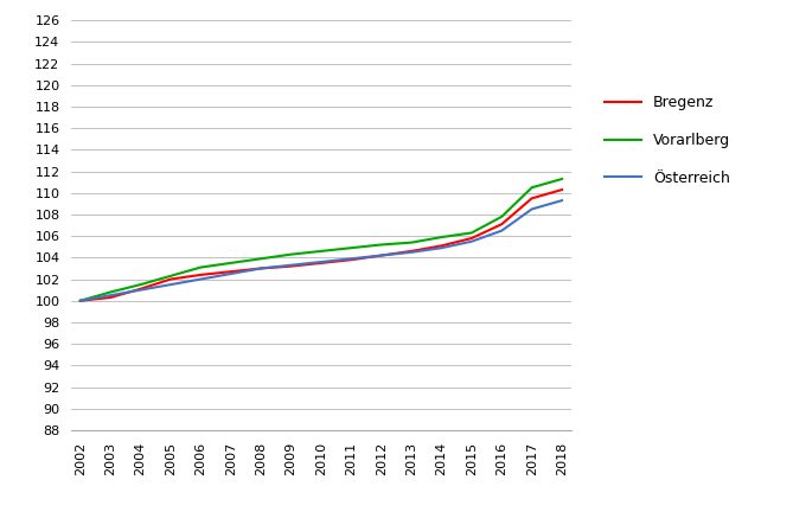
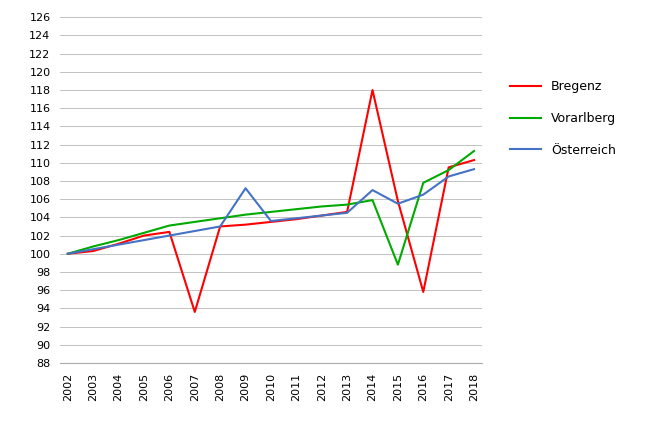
Bregenz/2007: 102.7 -> 93.6
Österreich/2009: 103.3 -> 107.2
Bregenz/2014: 105.1 -> 118.0
Österreich/2014: 104.9 -> 107.0
Vorarlberg/2015: 106.3 -> 98.8
Bregenz/2016: 107.1 -> 95.8
Vorarlberg/2017: 110.5 -> 109.2
